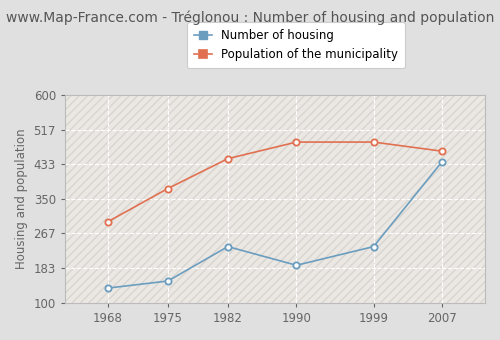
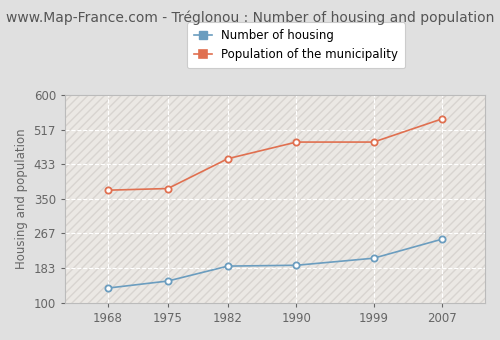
Population of the municipality/1968: 295 -> 371
Number of housing/1982: 235 -> 188
Number of housing/1999: 235 -> 207
Number of housing/2007: 440 -> 253
Population of the municipality/2007: 465 -> 543
